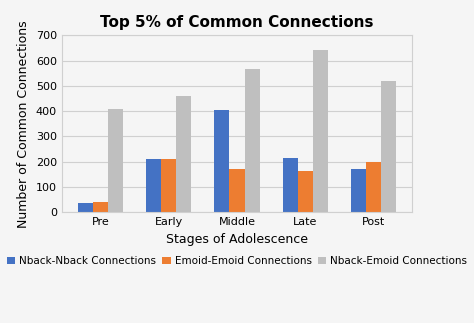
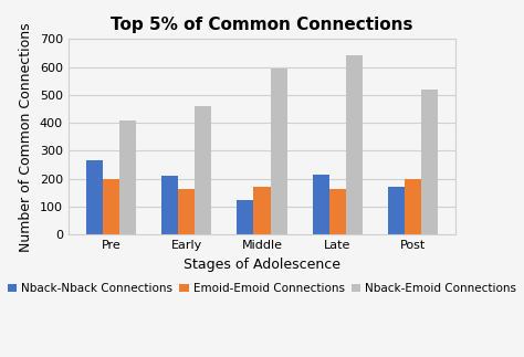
Nback-Nback Connections/Pre: 35 -> 268
Emoid-Emoid Connections/Pre: 40 -> 198
Emoid-Emoid Connections/Early: 210 -> 163
Nback-Nback Connections/Middle: 405 -> 125
Nback-Emoid Connections/Middle: 565 -> 593
